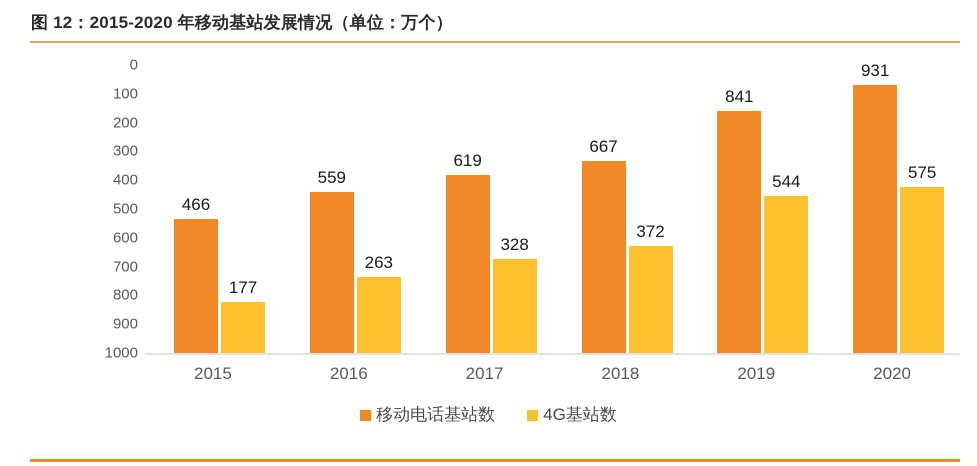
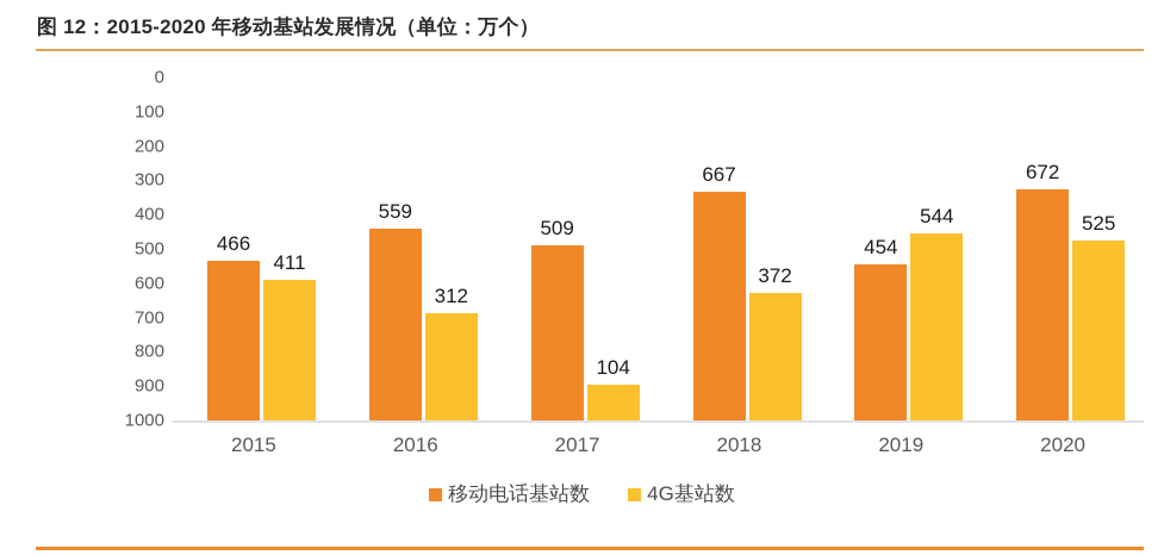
4G基站数/2015: 177 -> 411
4G基站数/2016: 263 -> 312
移动电话基站数/2017: 619 -> 509
4G基站数/2017: 328 -> 104
移动电话基站数/2019: 841 -> 454
移动电话基站数/2020: 931 -> 672
4G基站数/2020: 575 -> 525
